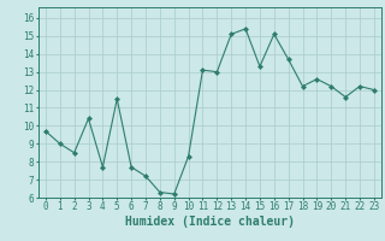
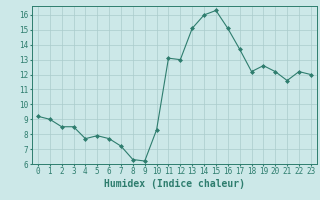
0: 9.7 -> 9.2
3: 10.4 -> 8.5
5: 11.5 -> 7.9
14: 15.4 -> 16.0
15: 13.3 -> 16.3
